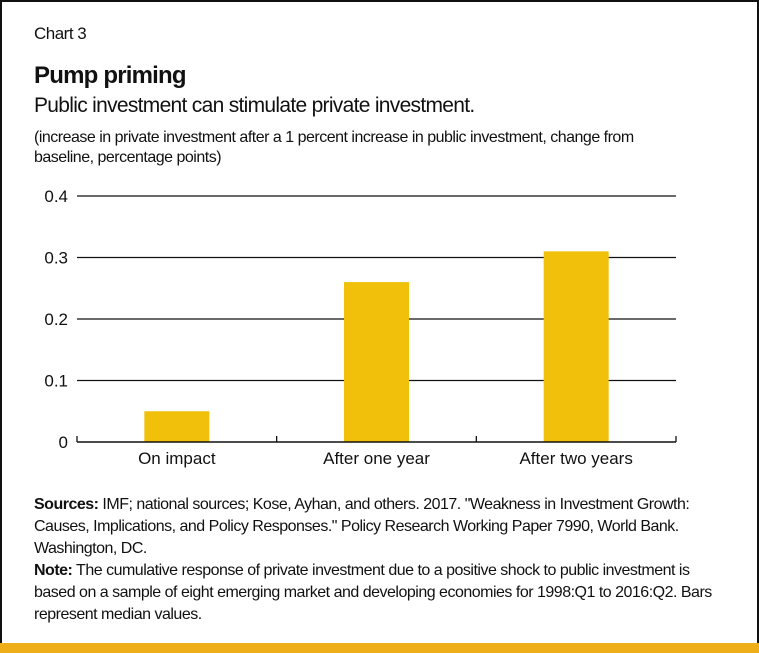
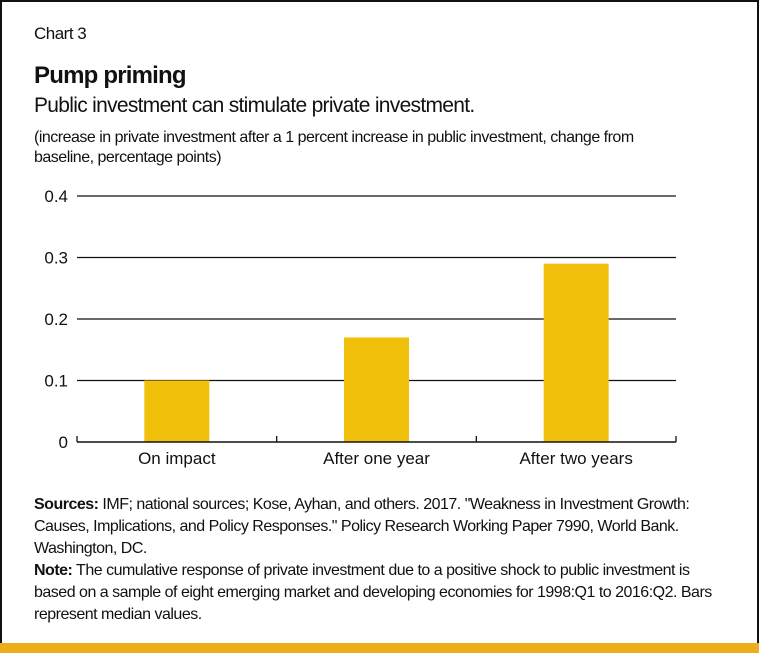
On impact: 0.05 -> 0.10
After one year: 0.26 -> 0.17
After two years: 0.31 -> 0.29
